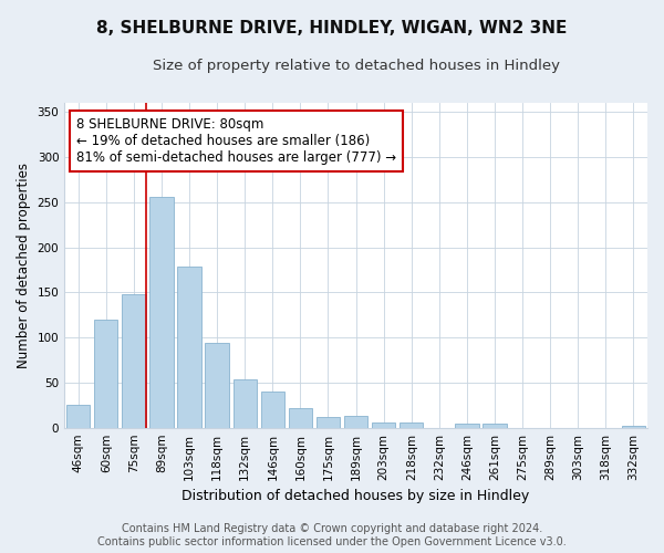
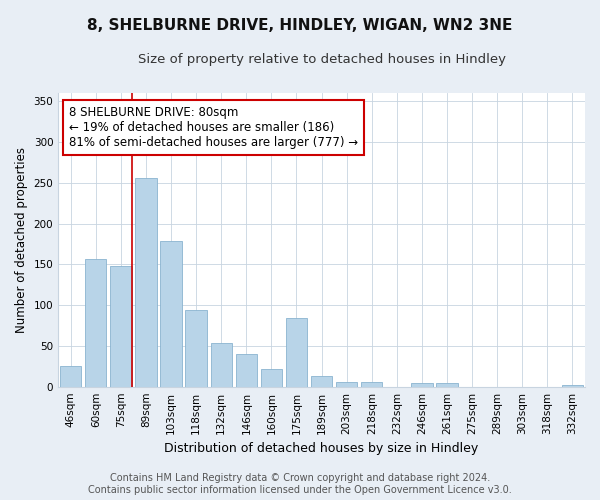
60sqm: 120 -> 156
175sqm: 12 -> 84
